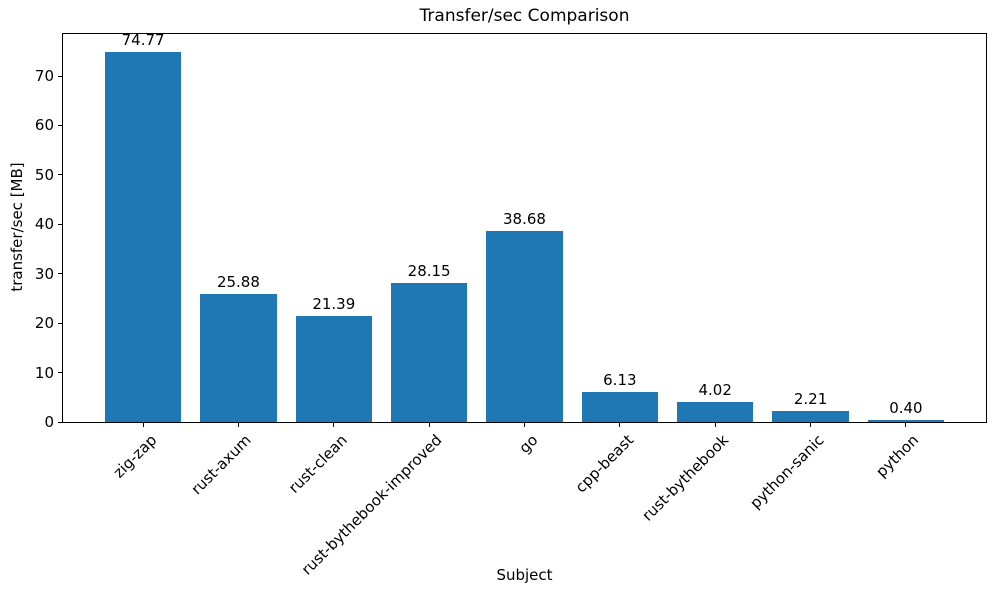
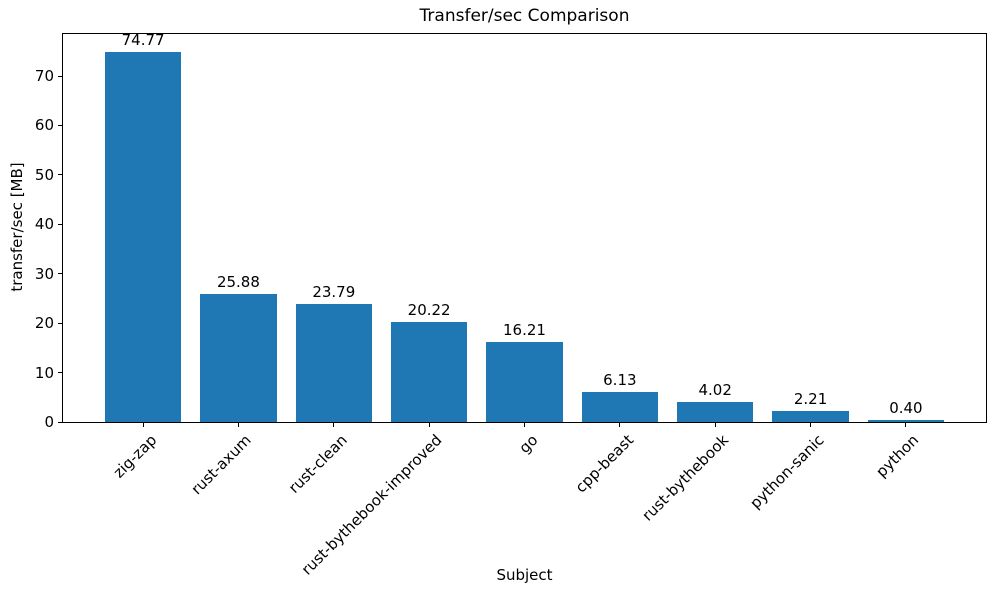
rust-clean: 21.39 -> 23.79
rust-bythebook-improved: 28.15 -> 20.22
go: 38.68 -> 16.21
